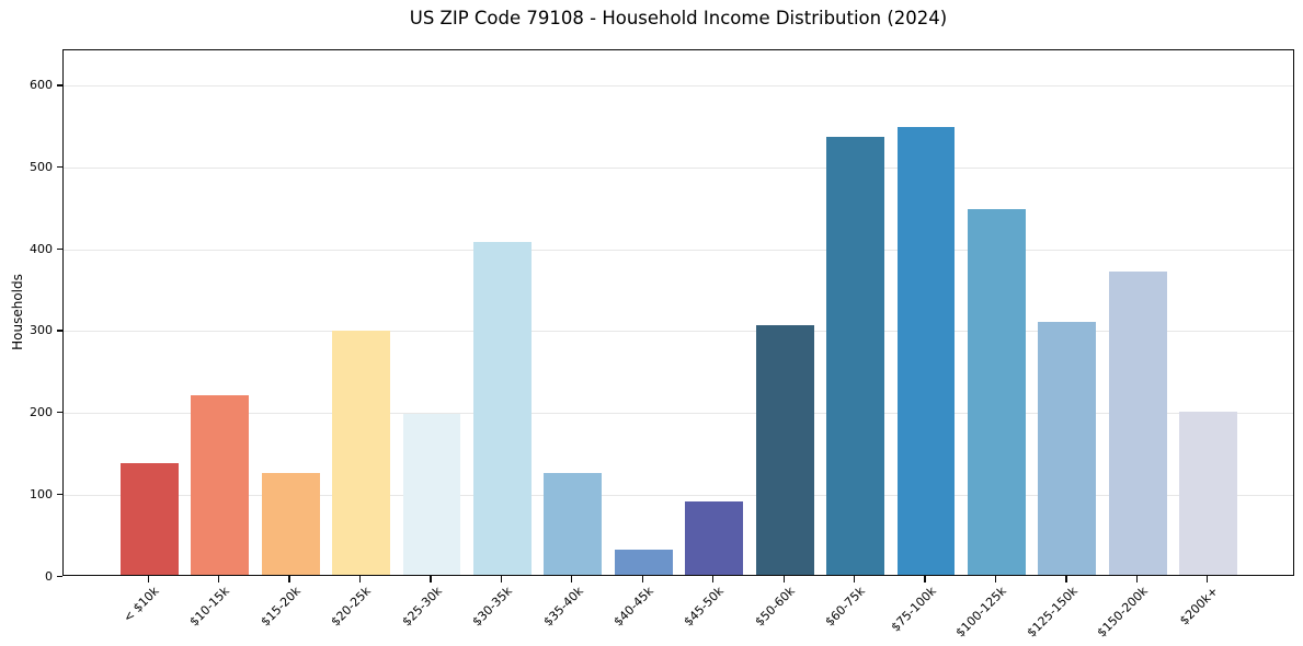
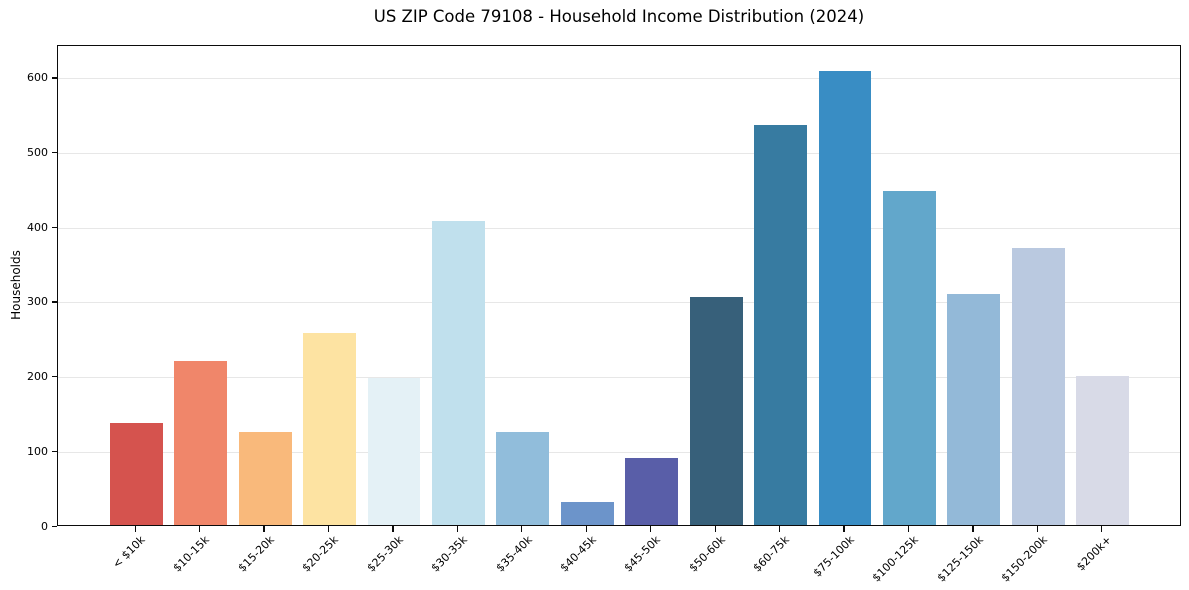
$20-25k: 300 -> 260
$75-100k: 550 -> 610
